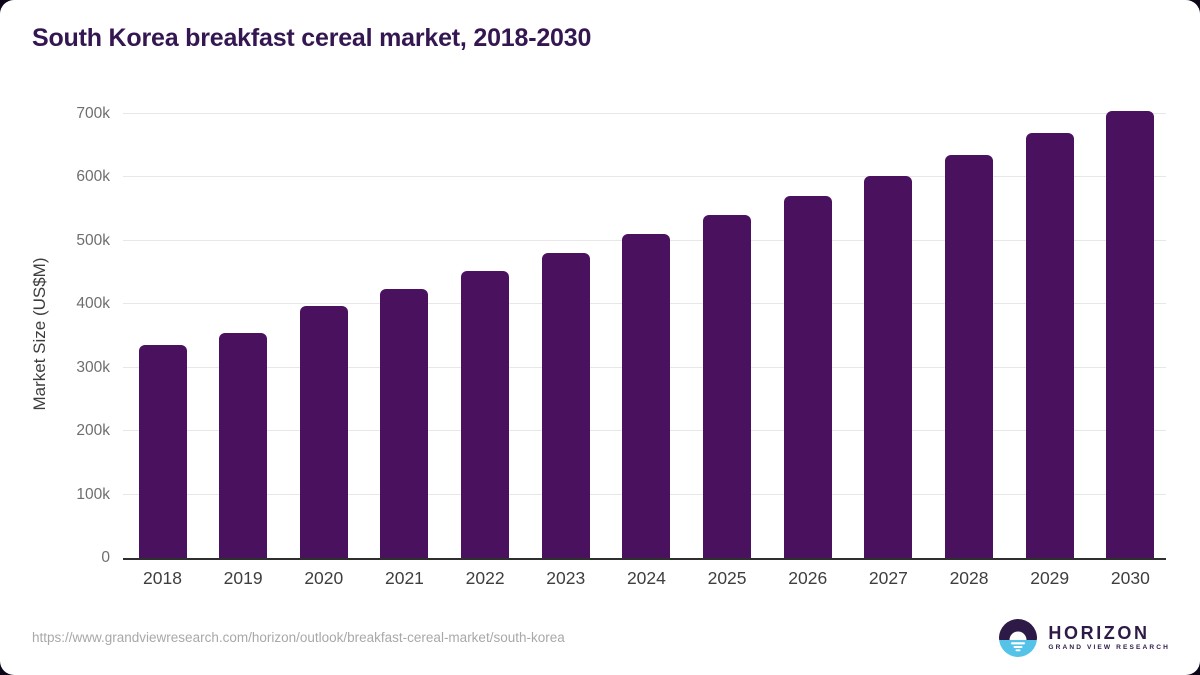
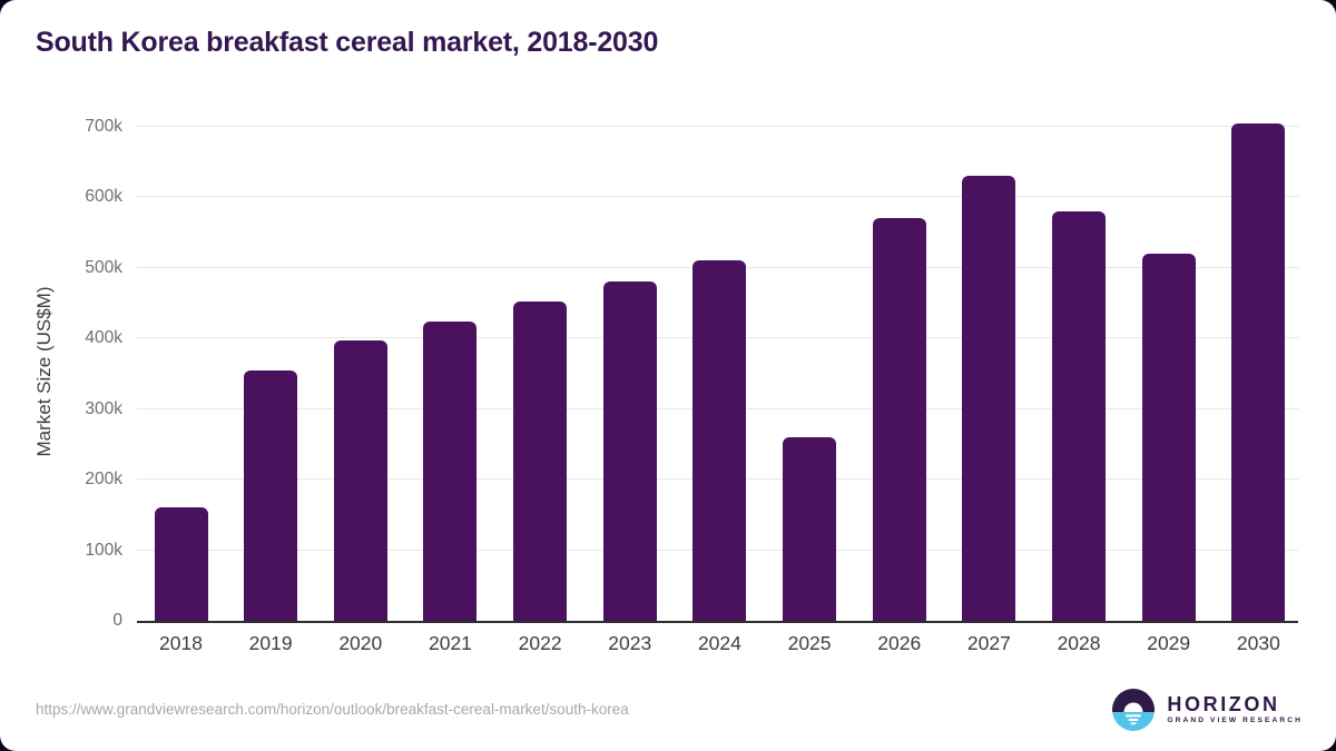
2018: 340k -> 160k
2025: 540k -> 260k
2027: 600k -> 630k
2028: 640k -> 580k
2029: 670k -> 520k
